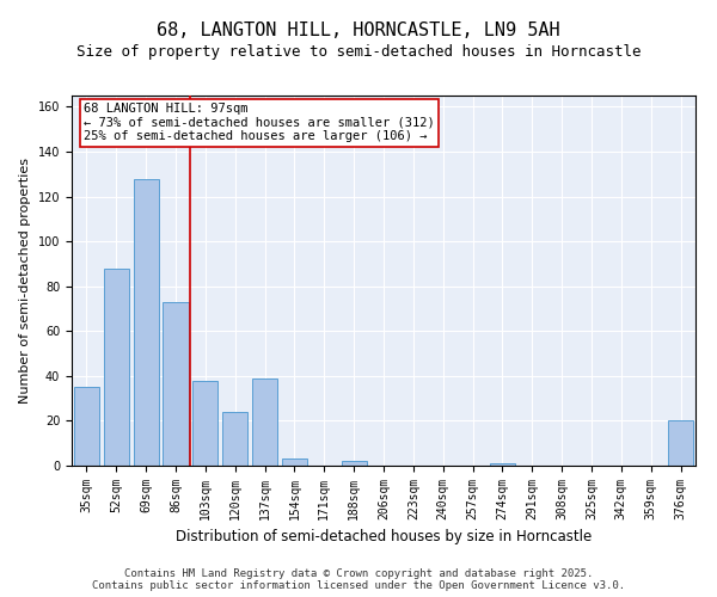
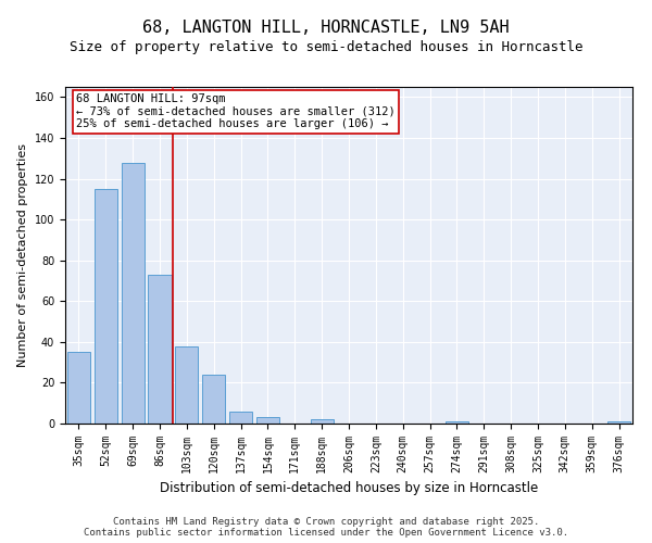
52sqm: 88 -> 115
137sqm: 39 -> 6
376sqm: 20 -> 1
